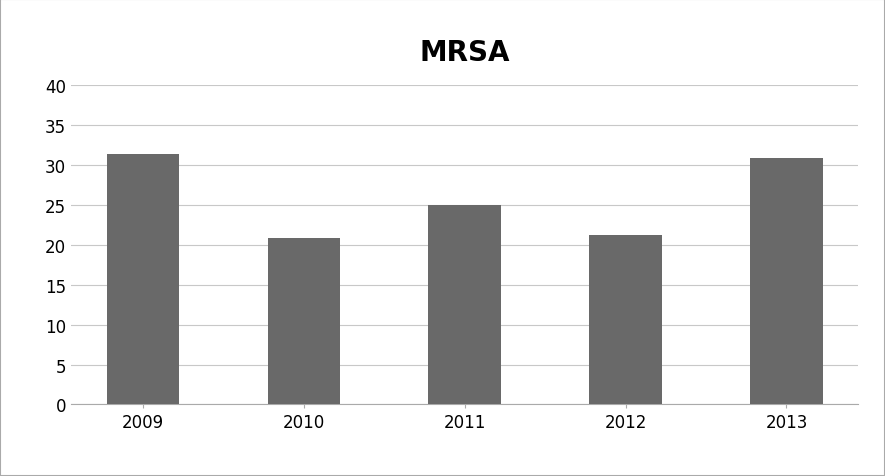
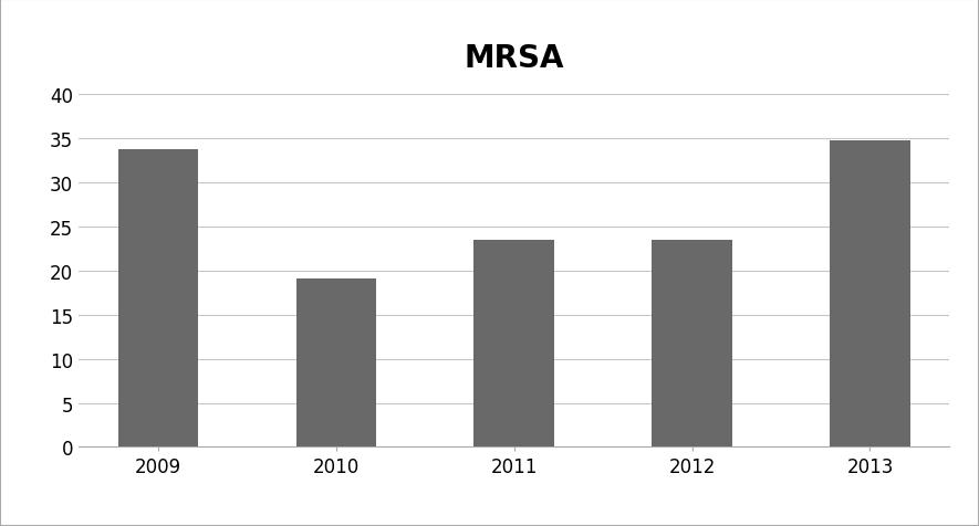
2009: 31.4 -> 33.7
2010: 20.8 -> 19.1
2011: 25.0 -> 23.5
2012: 21.2 -> 23.5
2013: 30.8 -> 34.7
